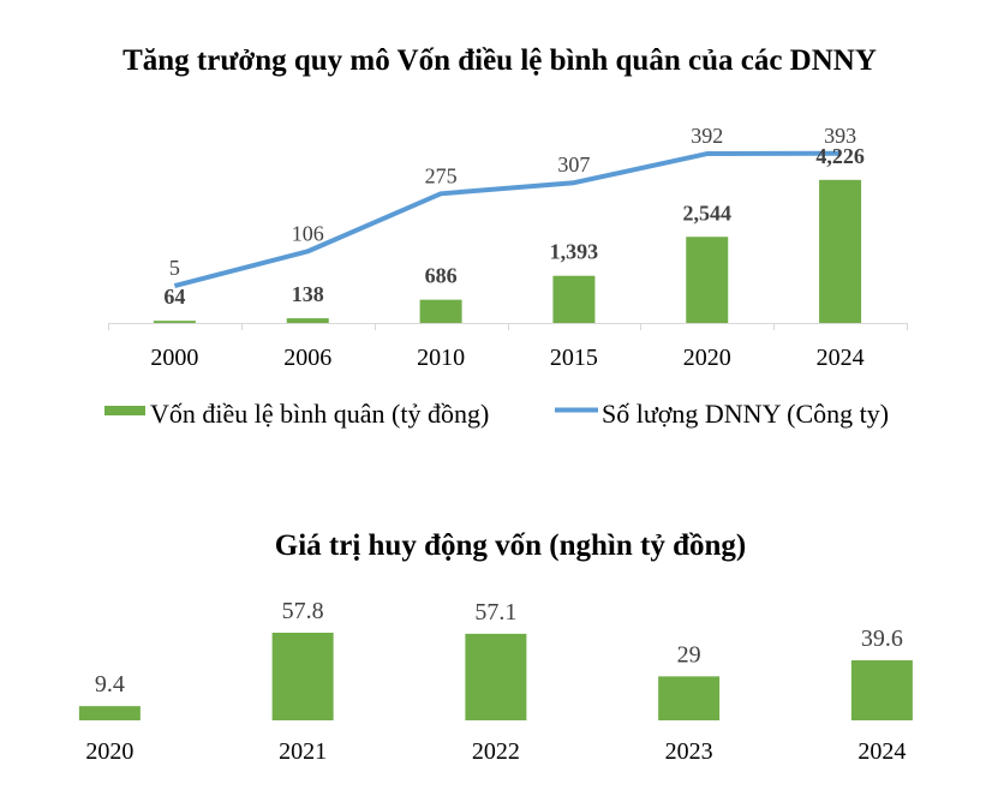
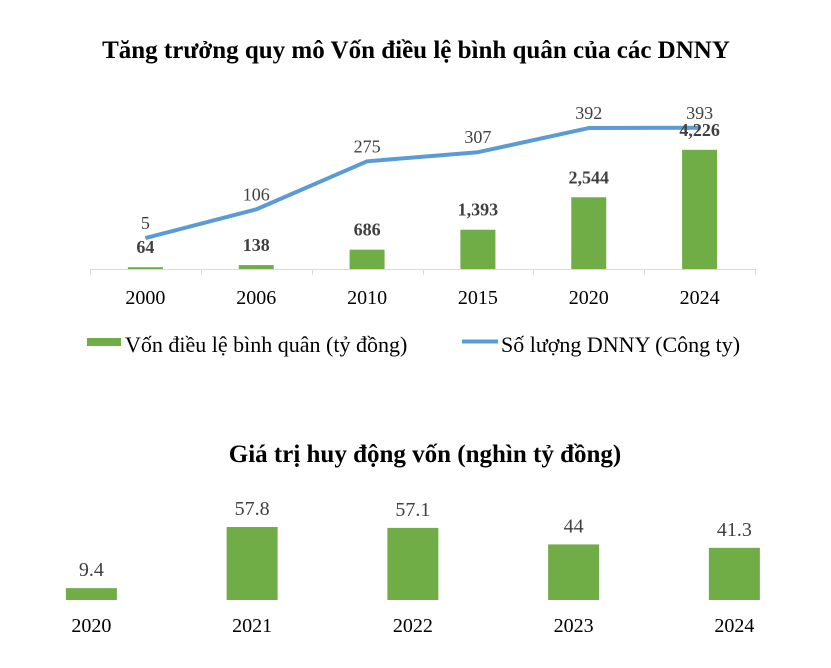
Giá trị huy động vốn (nghìn tỷ đồng)/2023: 29 -> 44
Giá trị huy động vốn (nghìn tỷ đồng)/2024: 39.6 -> 41.3
